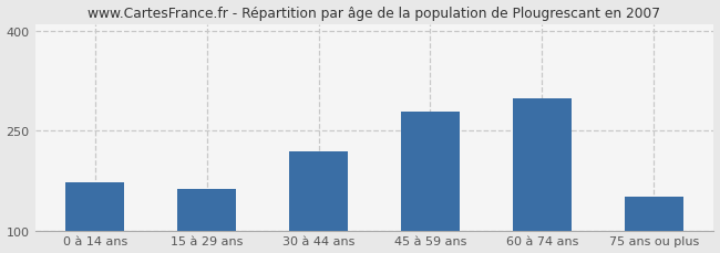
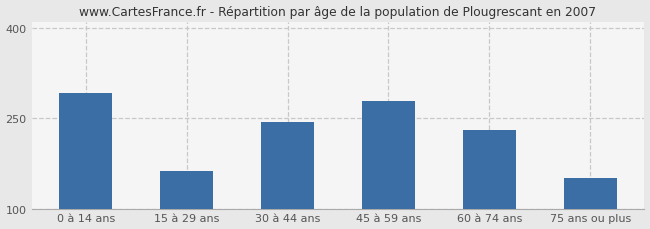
0 à 14 ans: 172 -> 292
30 à 44 ans: 218 -> 244
60 à 74 ans: 298 -> 230
